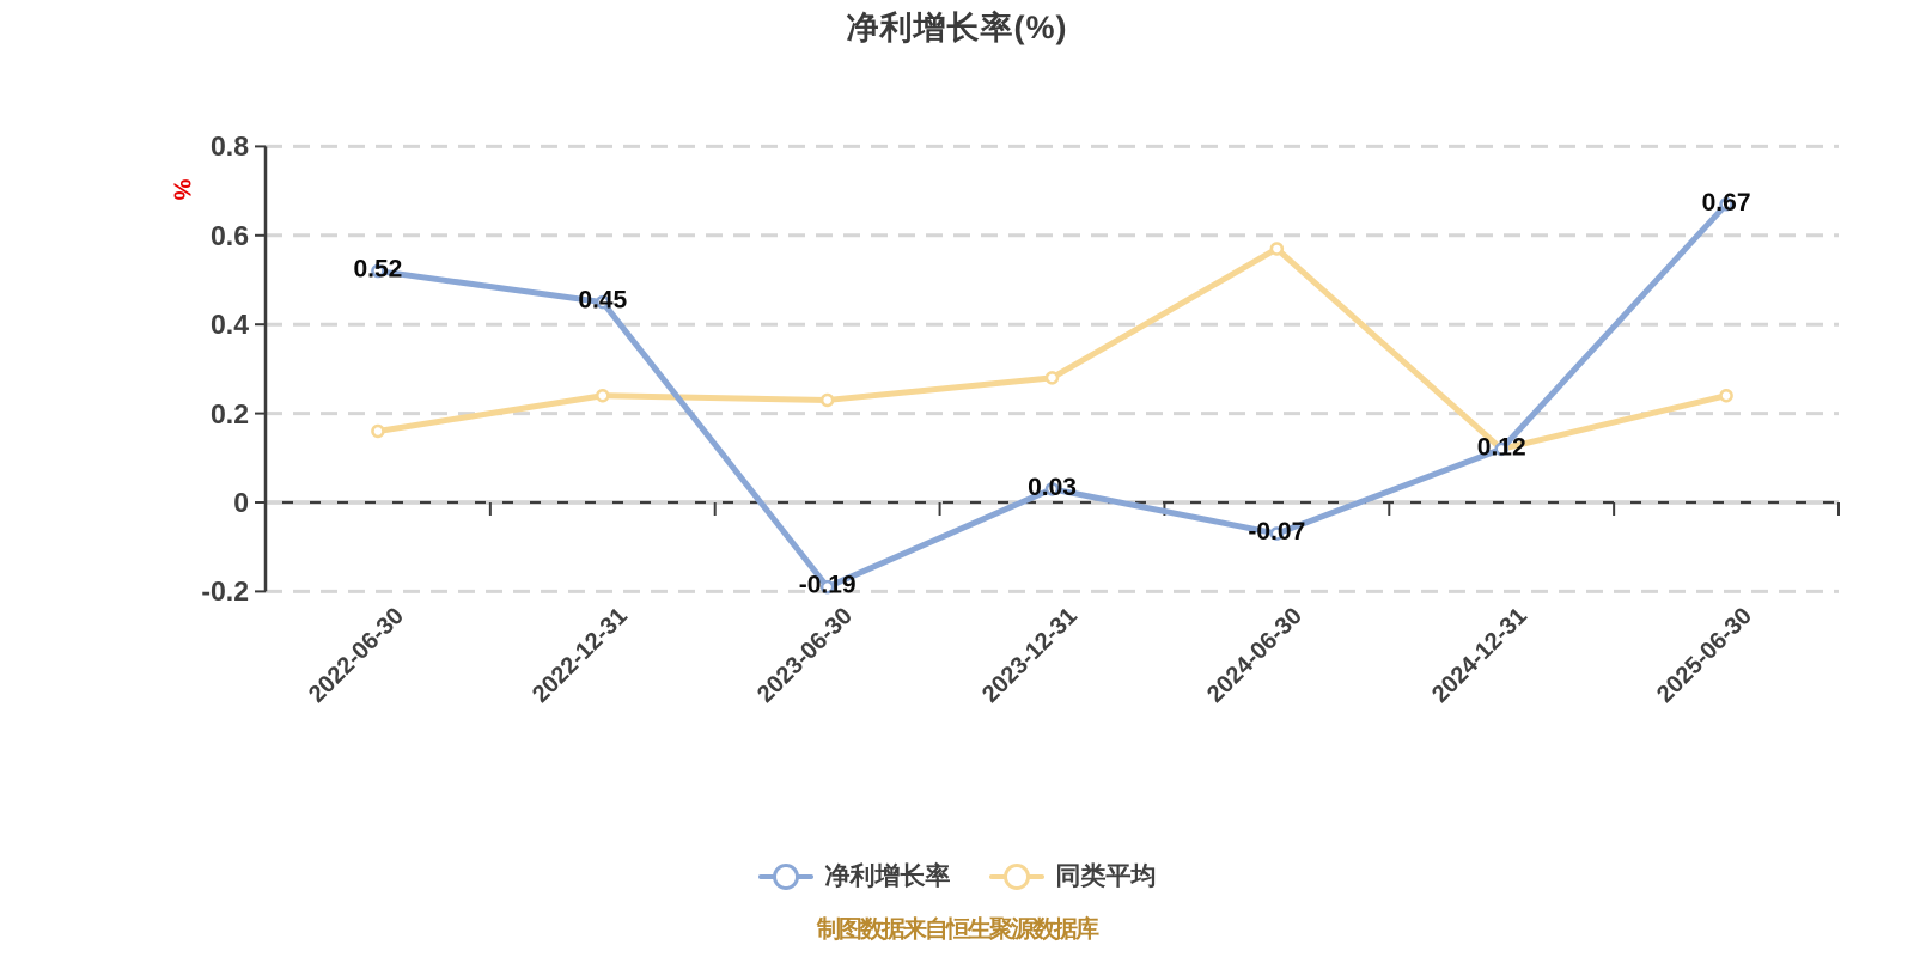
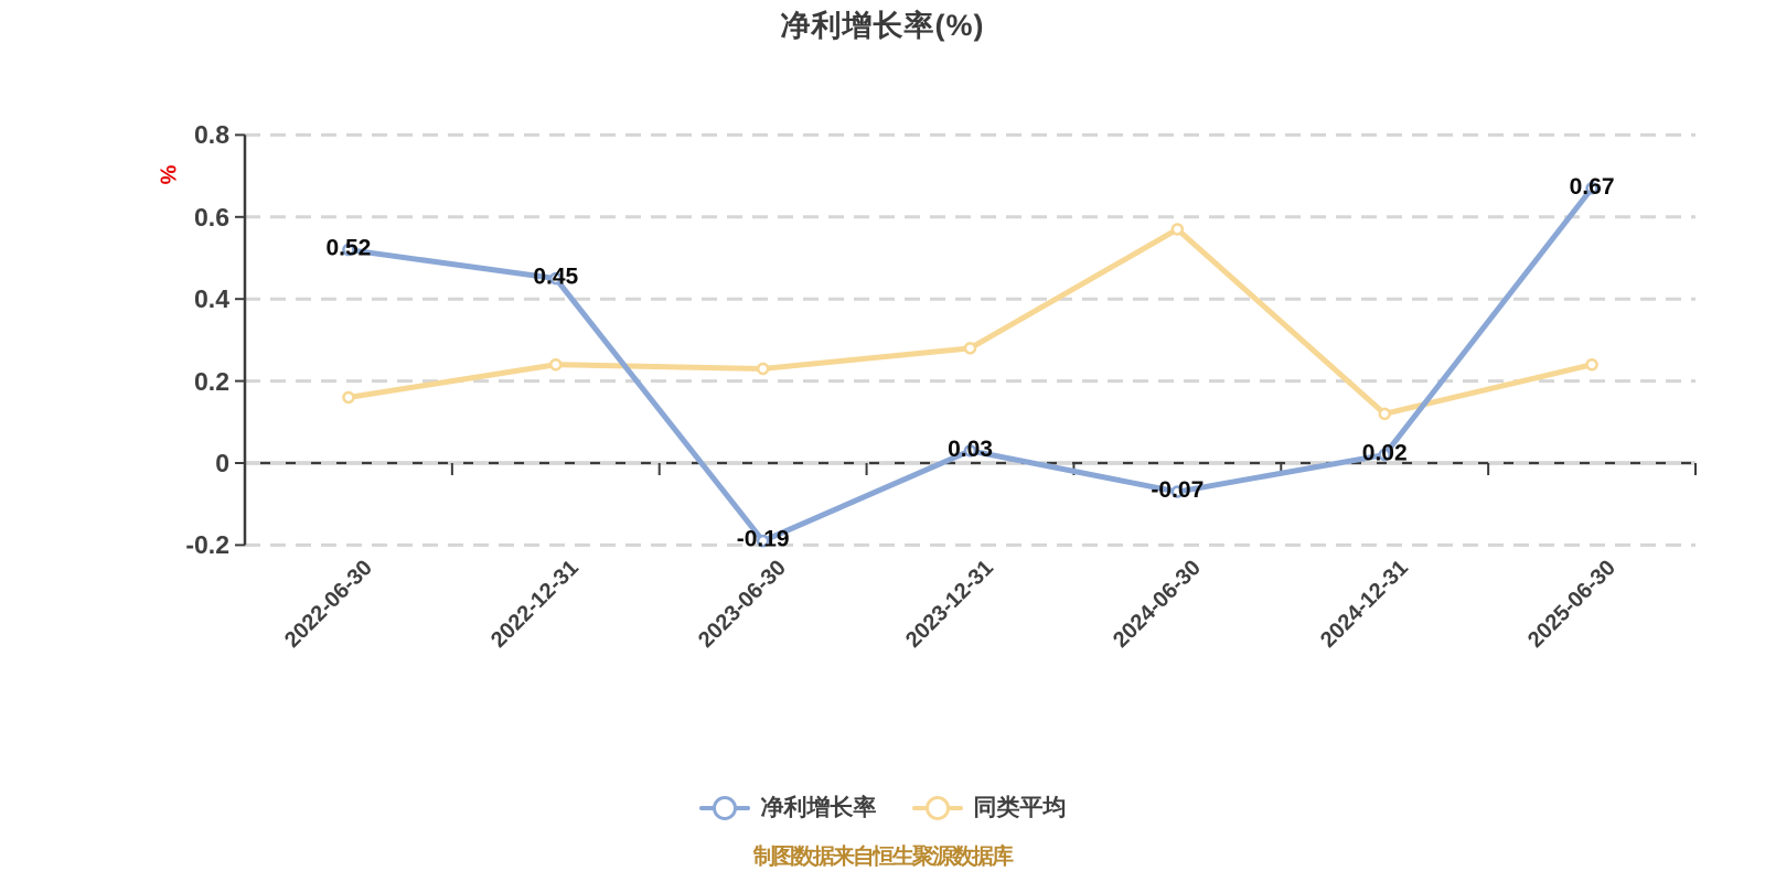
净利增长率/2024-12-31: 0.12 -> 0.02
